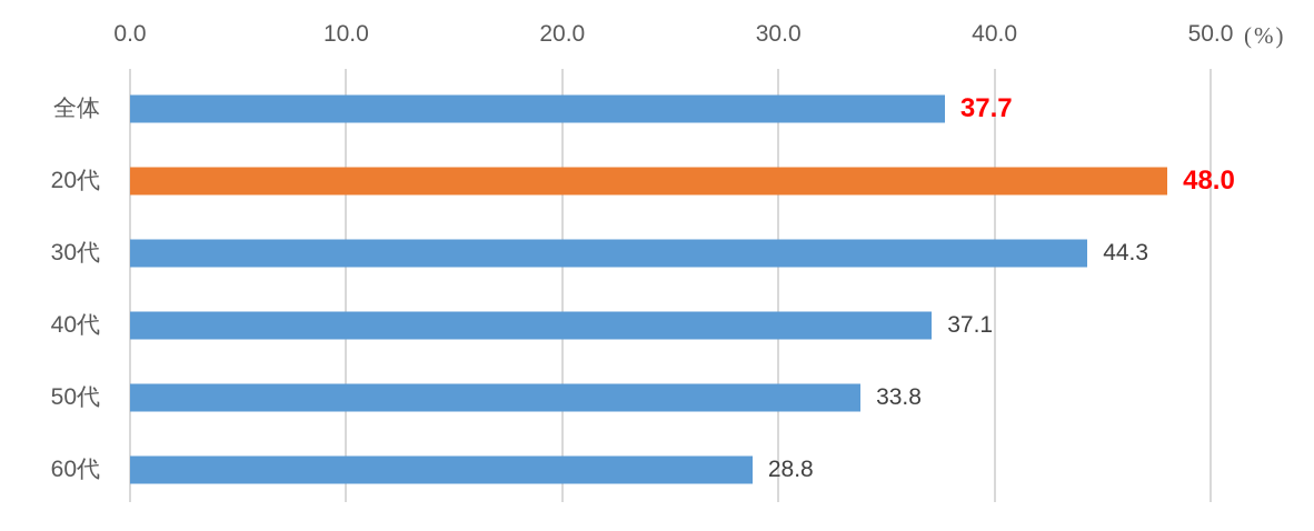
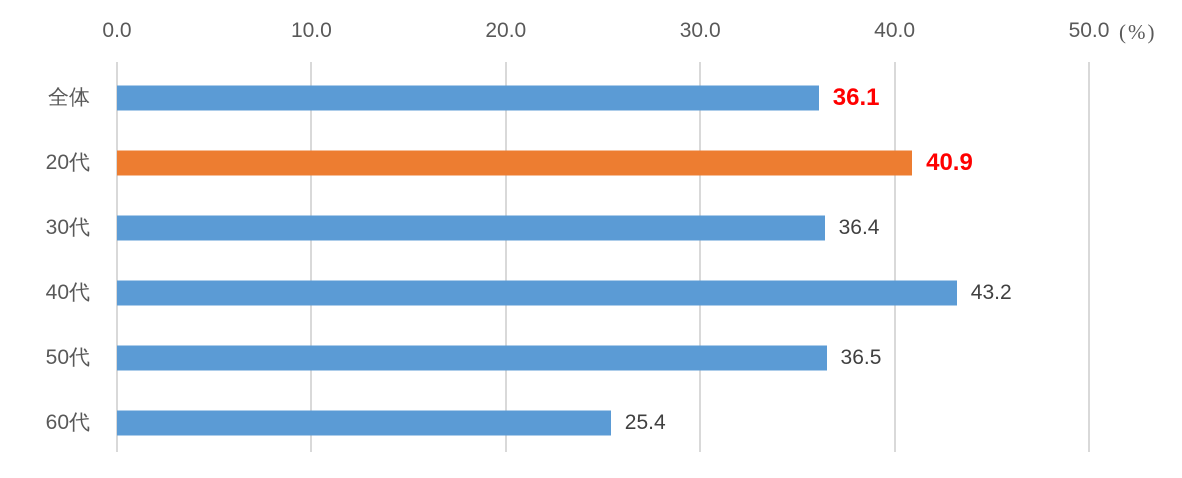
全体: 37.7 -> 36.1
20代: 48.0 -> 40.9
30代: 44.3 -> 36.4
40代: 37.1 -> 43.2
50代: 33.8 -> 36.5
60代: 28.8 -> 25.4
